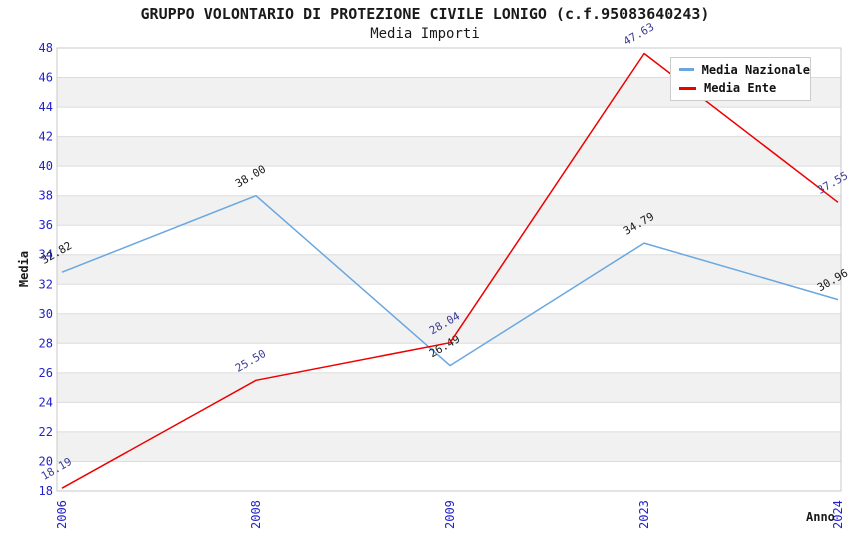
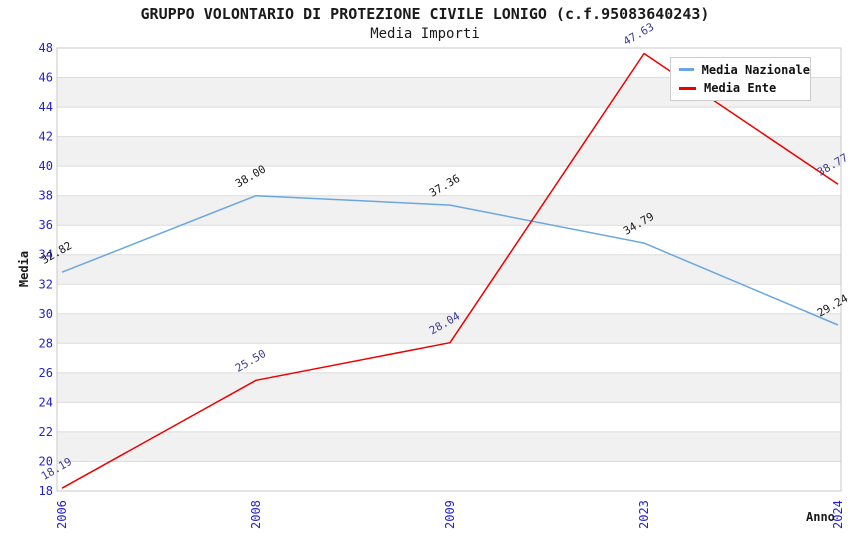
Media Nazionale/2009: 26.49 -> 37.36
Media Nazionale/2024: 30.96 -> 29.24
Media Ente/2024: 37.55 -> 38.77
